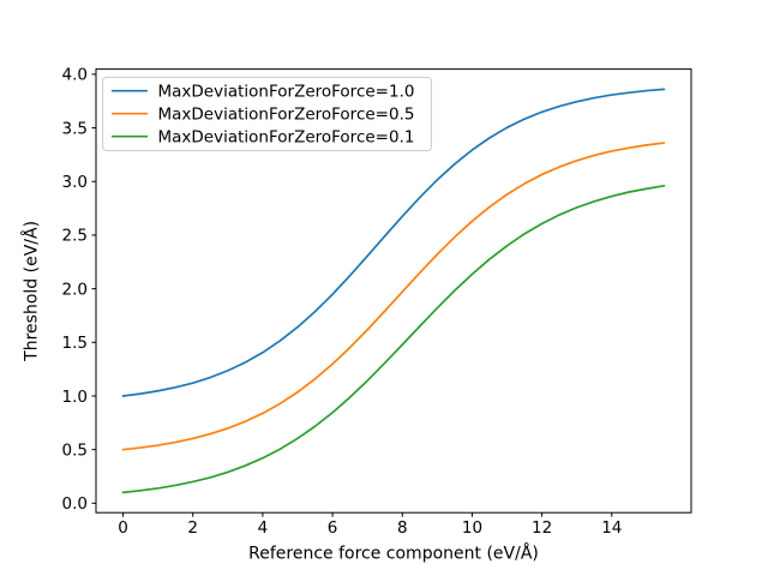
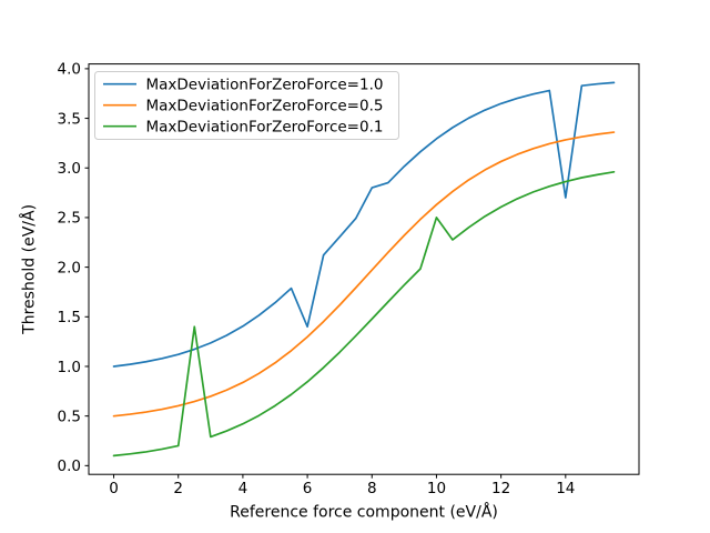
MaxDeviationForZeroForce=0.1/2.5: 0.2 -> 1.4
MaxDeviationForZeroForce=1.0/6: 1.9 -> 1.4
MaxDeviationForZeroForce=1.0/8: 2.7 -> 2.8
MaxDeviationForZeroForce=0.1/10: 2.1 -> 2.5
MaxDeviationForZeroForce=1.0/14: 3.8 -> 2.7
